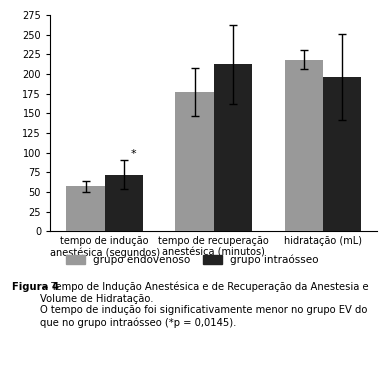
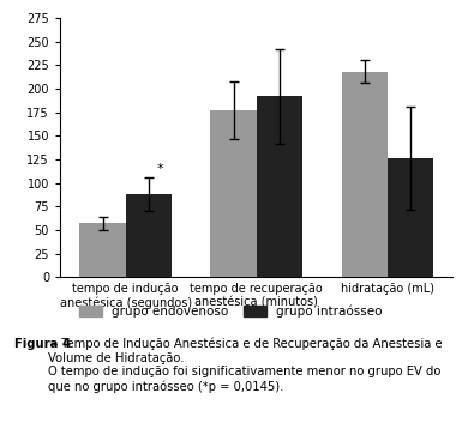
grupo intraósseo/tempo de indução anestésica (segundos): 72 -> 88
grupo intraósseo/tempo de recuperação anestésica (minutos): 212 -> 192
grupo intraósseo/hidratação (mL): 196 -> 126
